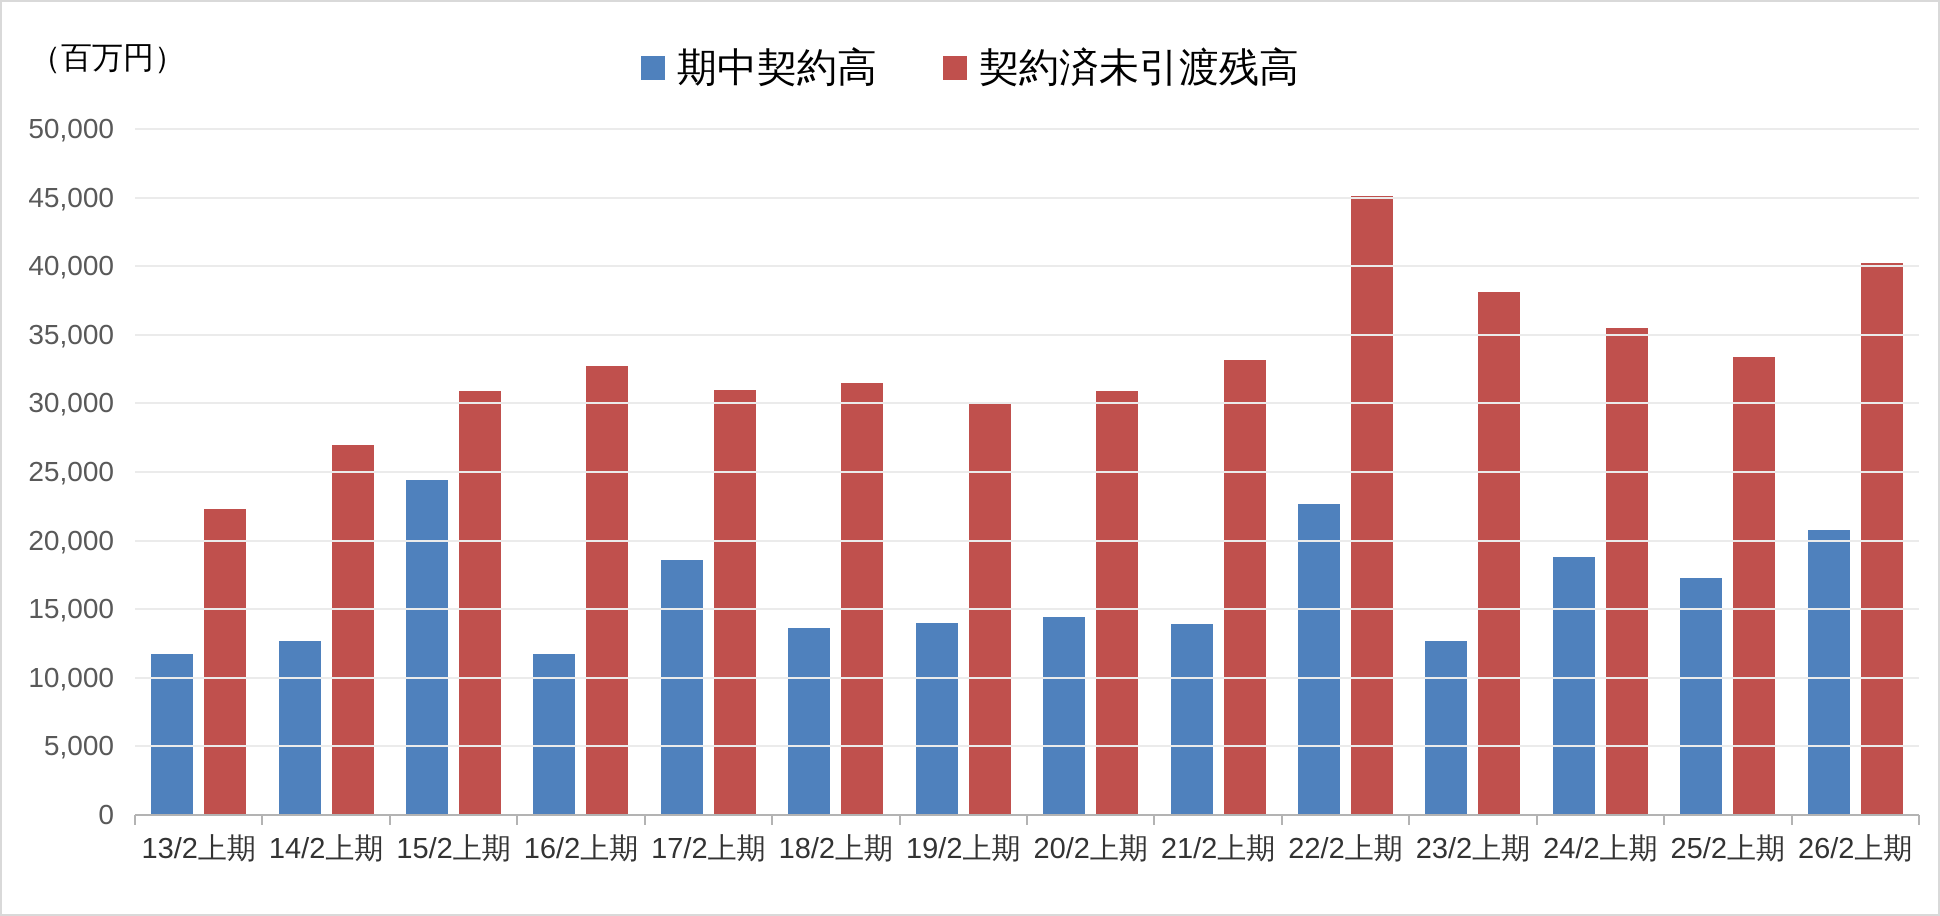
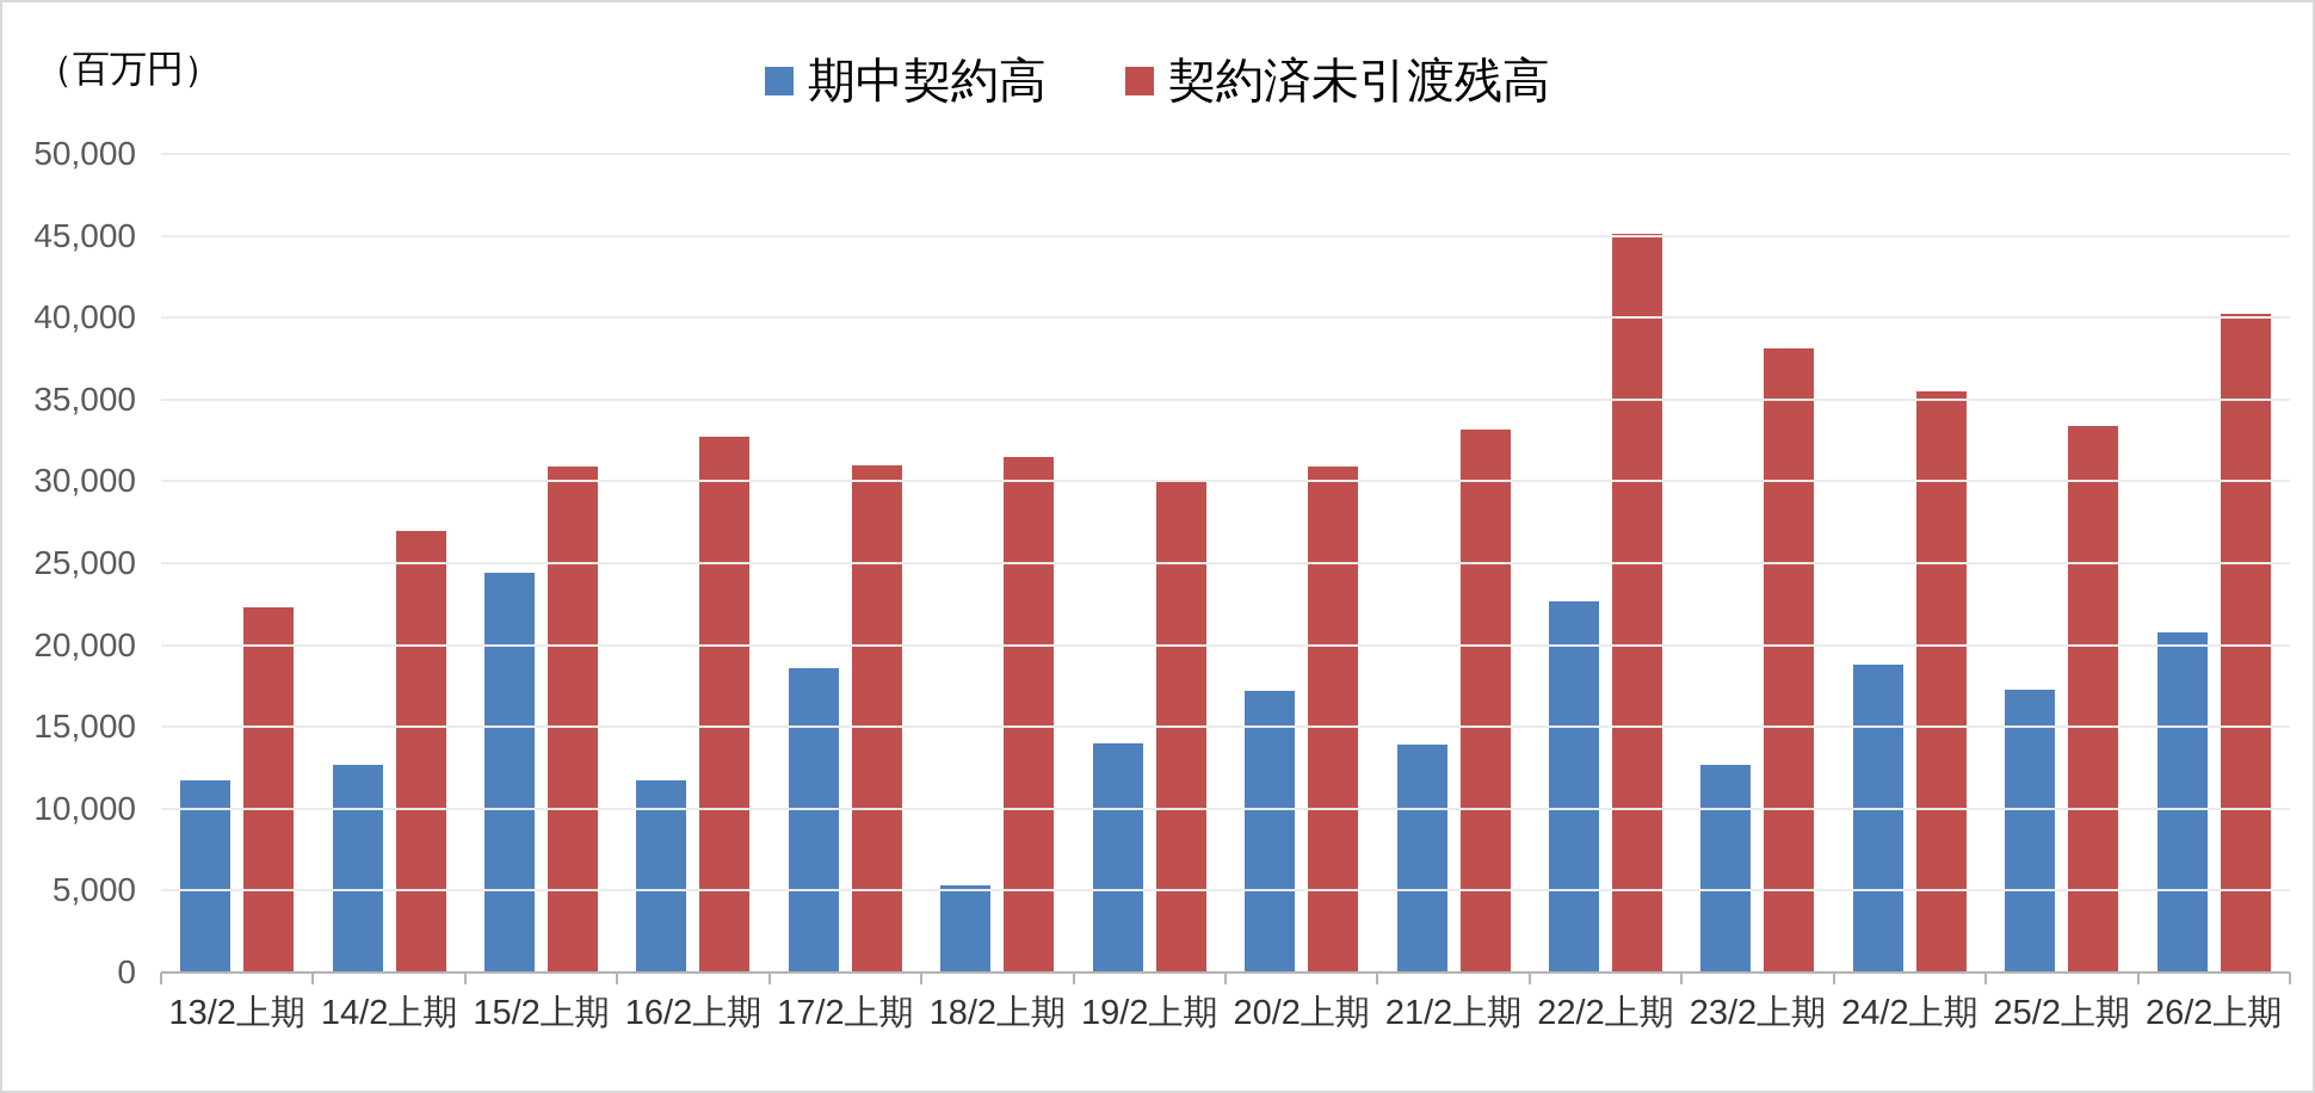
期中契約高/18/2上期: 13600 -> 5300
期中契約高/20/2上期: 14400 -> 17200
